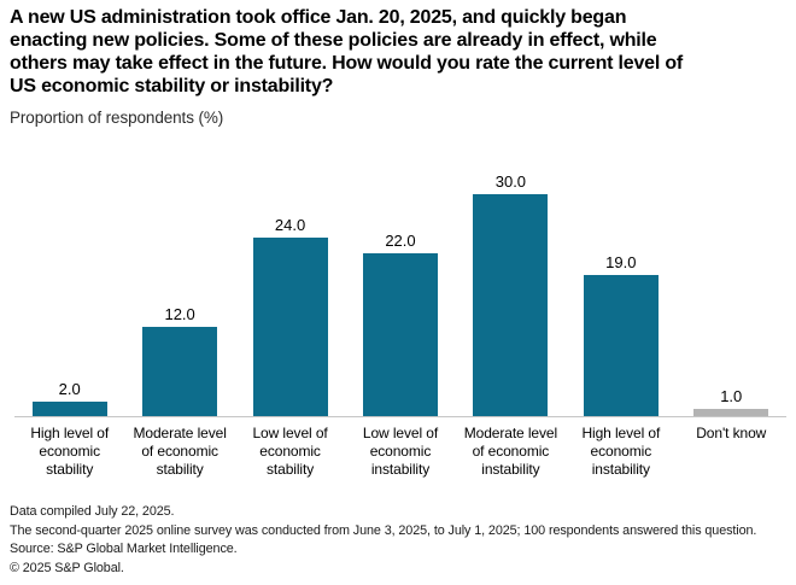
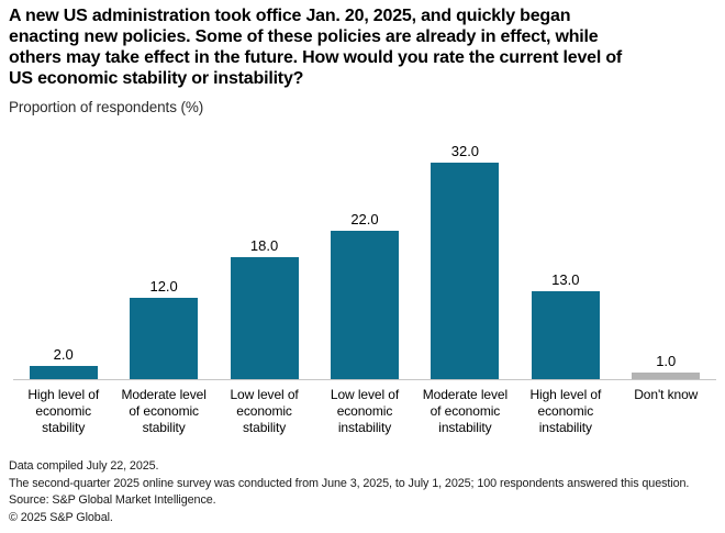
Low level of economic stability: 24.0 -> 18.0
Moderate level of economic instability: 30.0 -> 32.0
High level of economic instability: 19.0 -> 13.0
